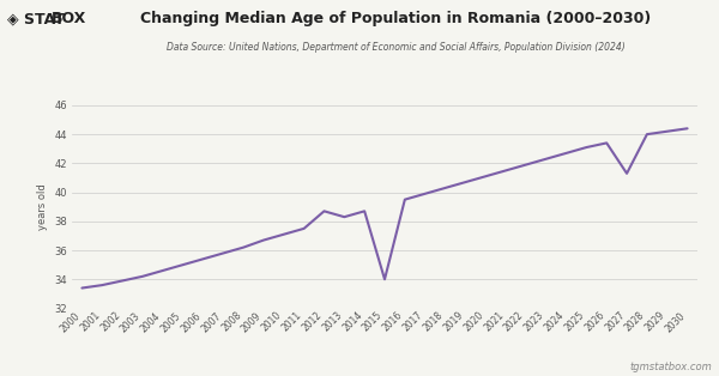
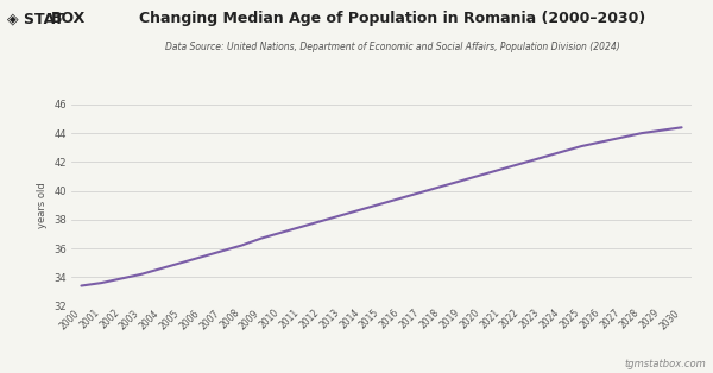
2012: 38.7 -> 37.9
2015: 34.0 -> 39.1
2027: 41.3 -> 43.7
